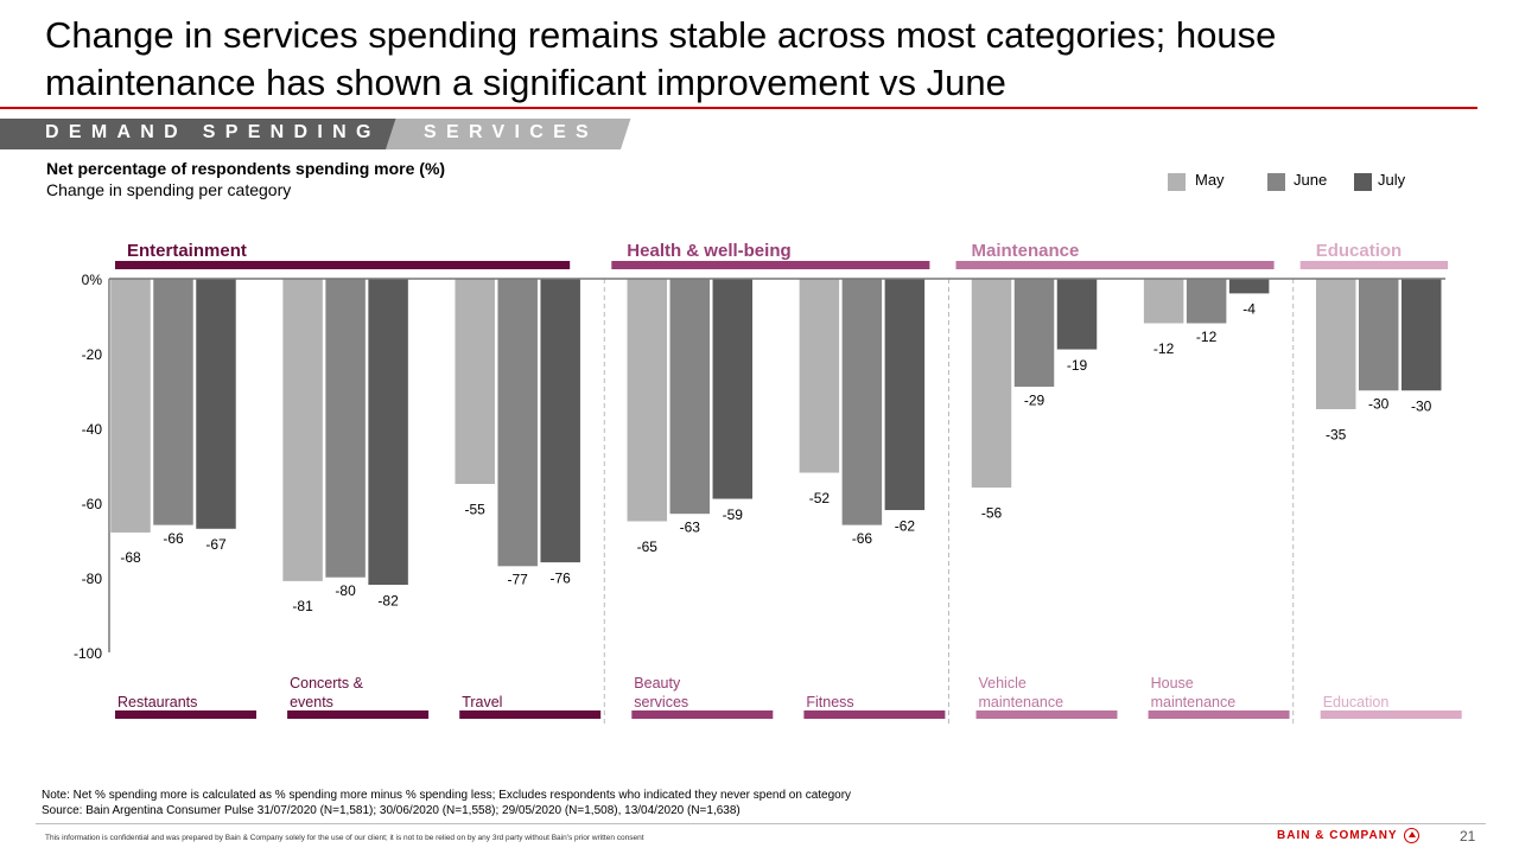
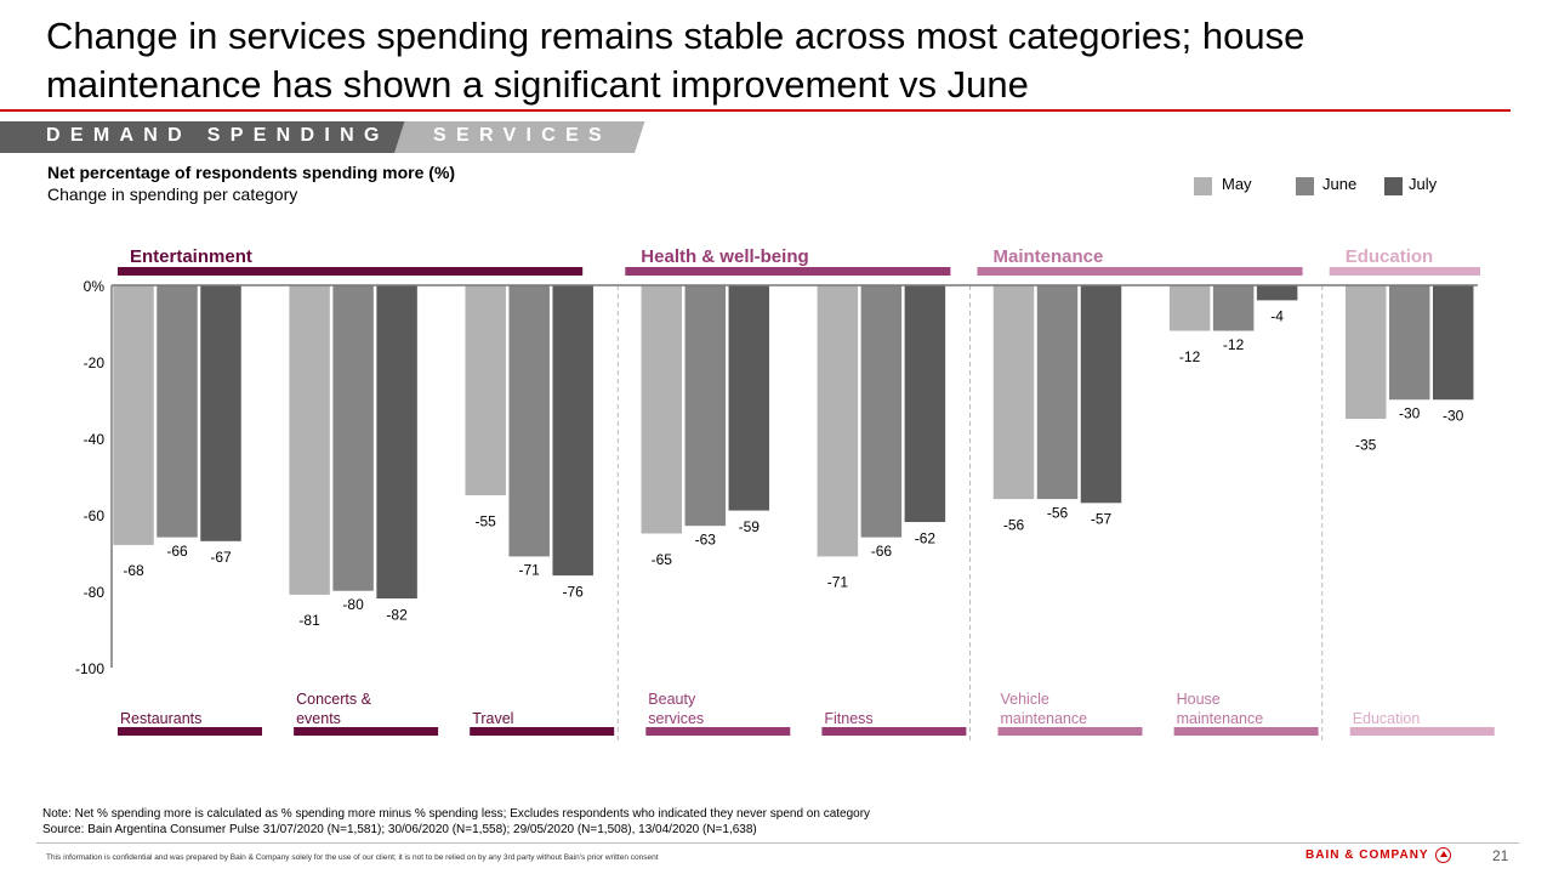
June/Travel: -77 -> -71
May/Fitness: -52 -> -71
June/Vehicle maintenance: -29 -> -56
July/Vehicle maintenance: -19 -> -57
